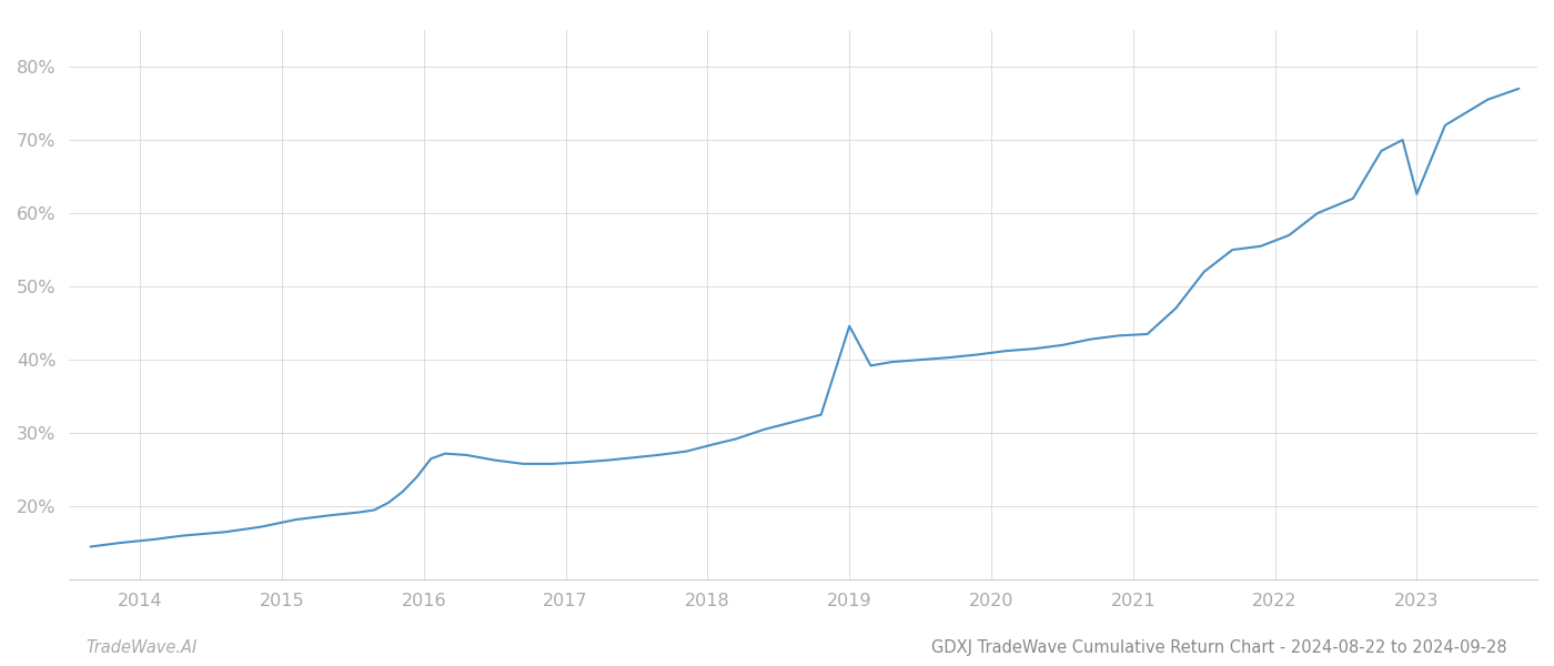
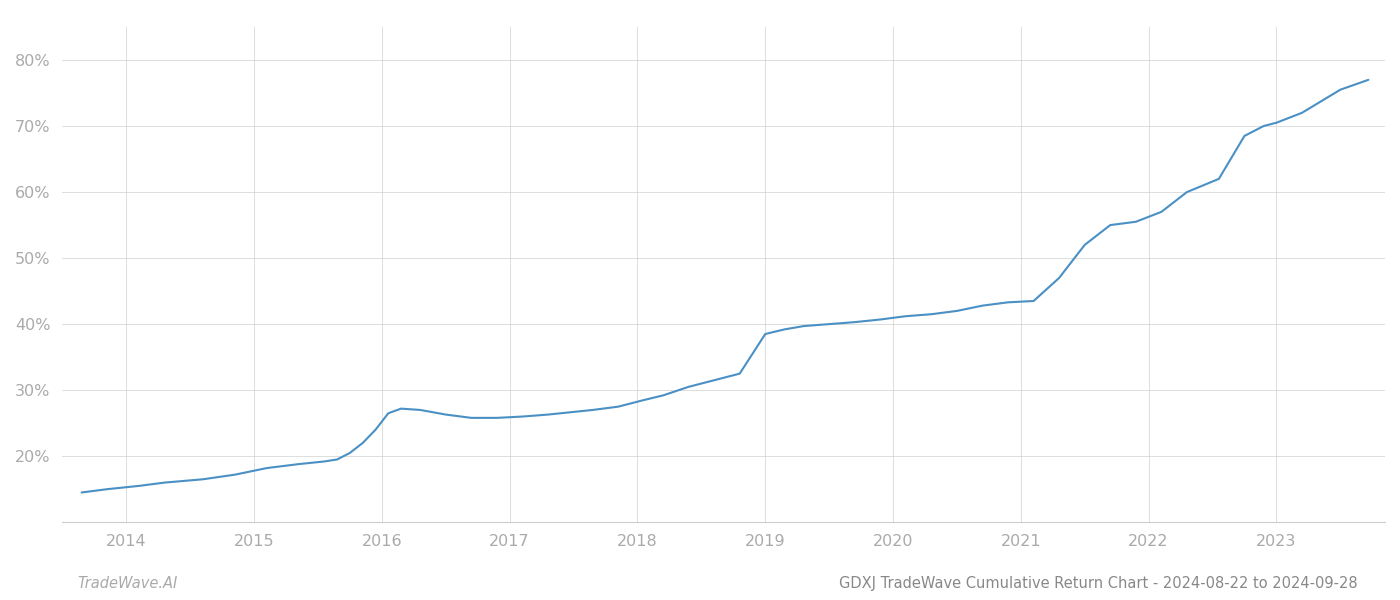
2019: 44.6% -> 38.5%
2023: 62.6% -> 70.5%
